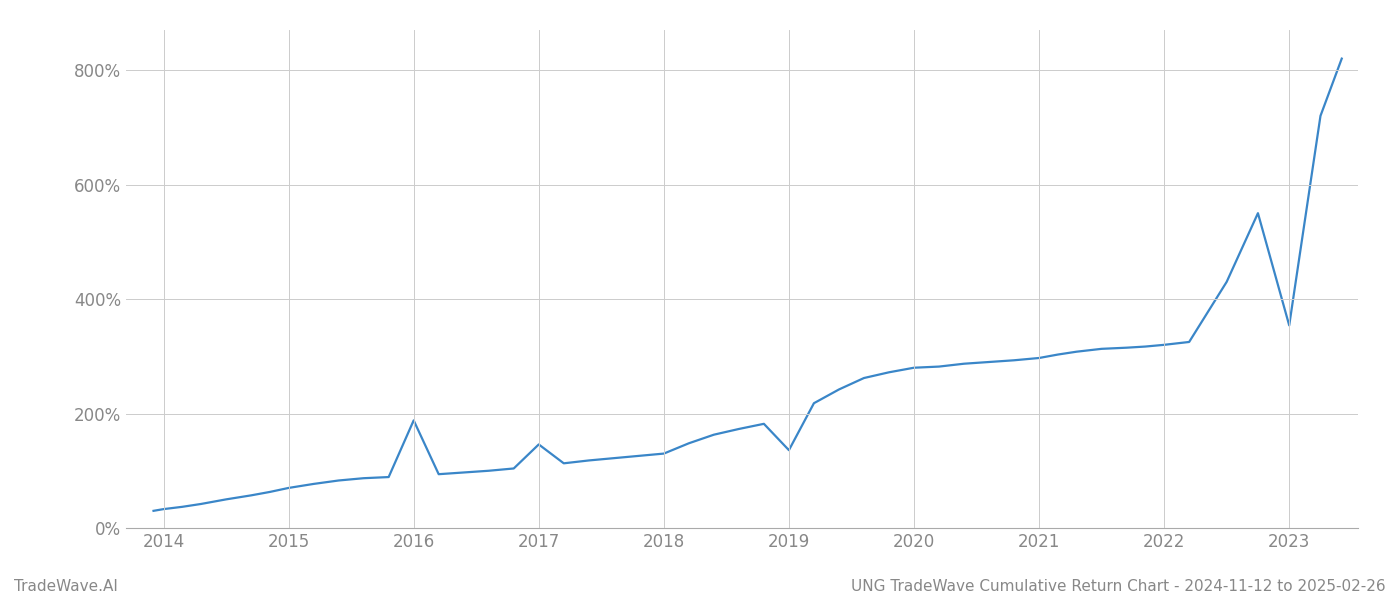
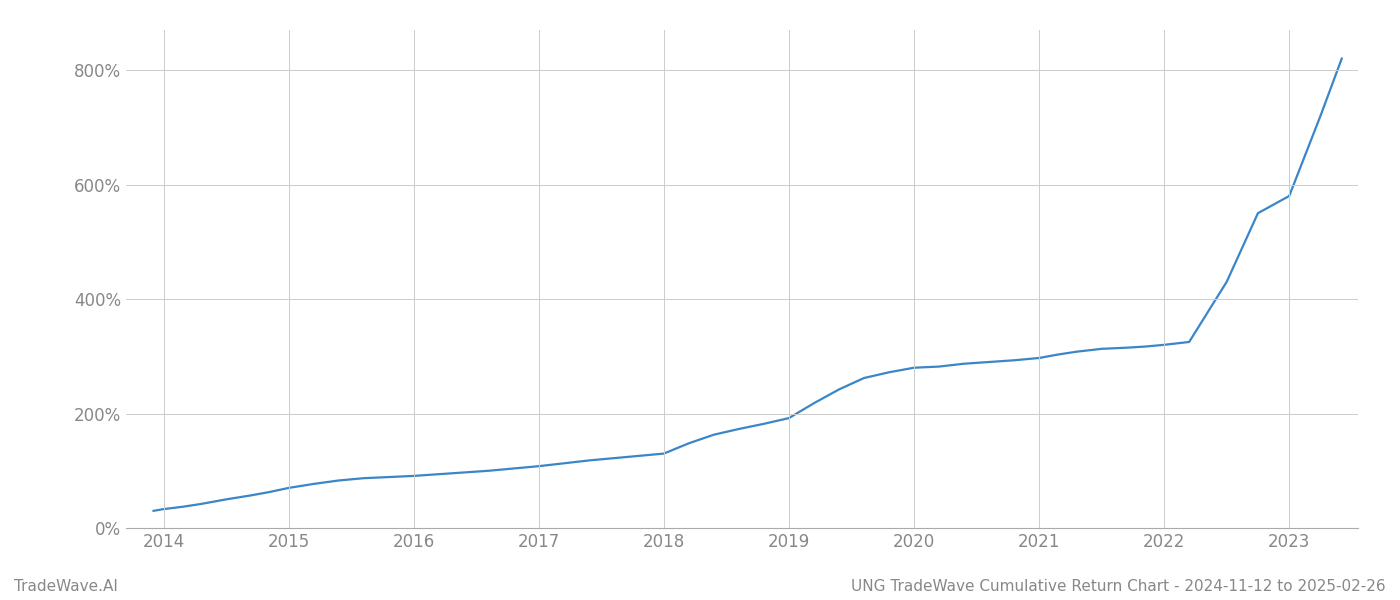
2016: 188% -> 91%
2017: 146% -> 108%
2019: 136% -> 192%
2023: 354% -> 580%
